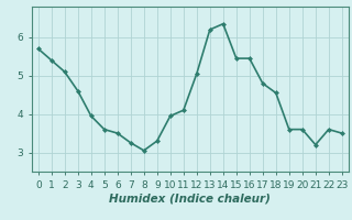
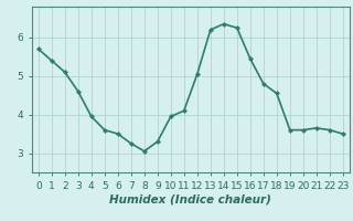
15: 5.45 -> 6.25
21: 3.20 -> 3.65
